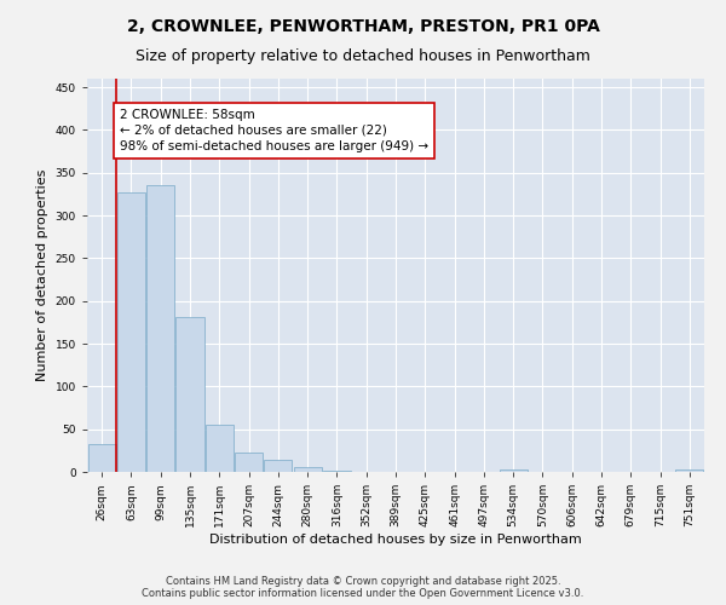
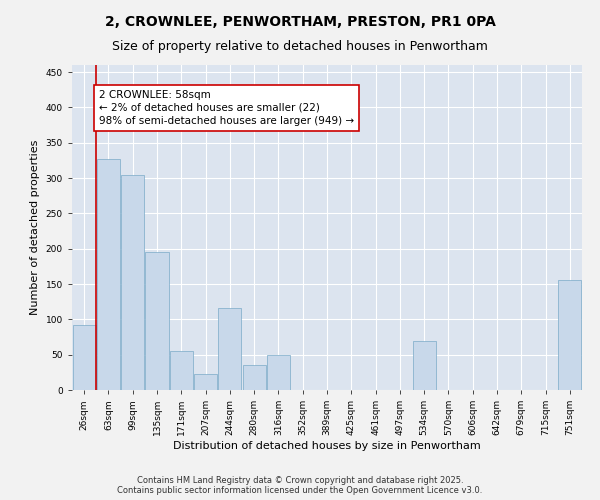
26sqm: 32 -> 92
99sqm: 335 -> 304
135sqm: 181 -> 196
244sqm: 14 -> 116
280sqm: 6 -> 36
316sqm: 1 -> 50
534sqm: 3 -> 70
751sqm: 3 -> 156
